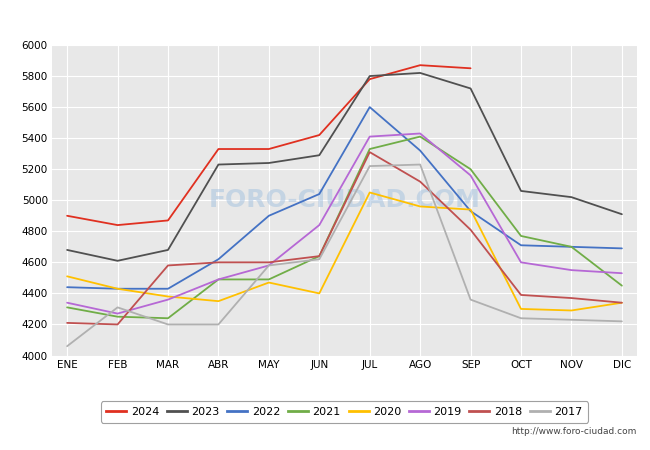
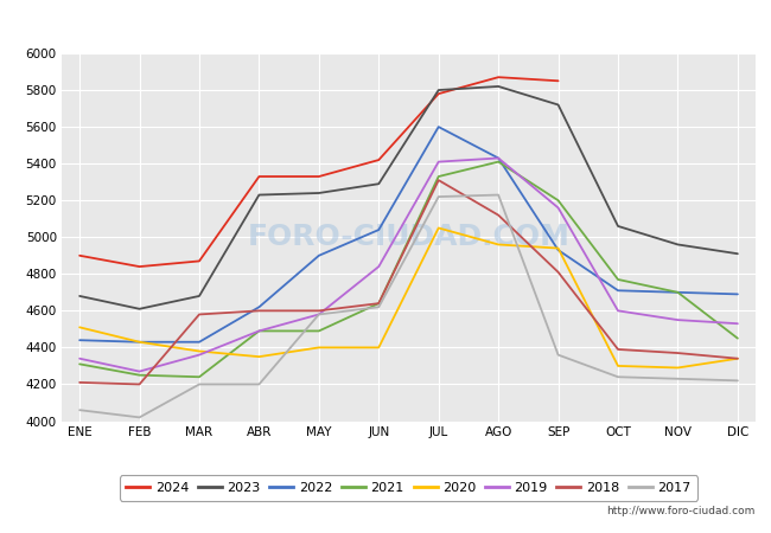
2017/FEB: 4310 -> 4020
2020/MAY: 4470 -> 4400
2022/AGO: 5320 -> 5430
2023/NOV: 5020 -> 4960
